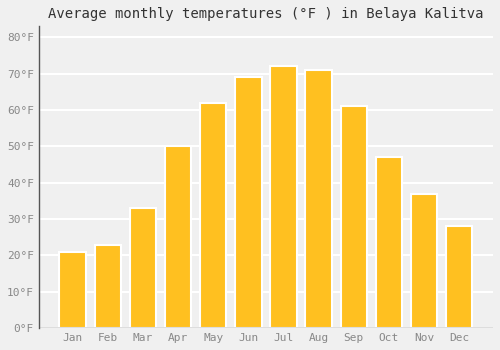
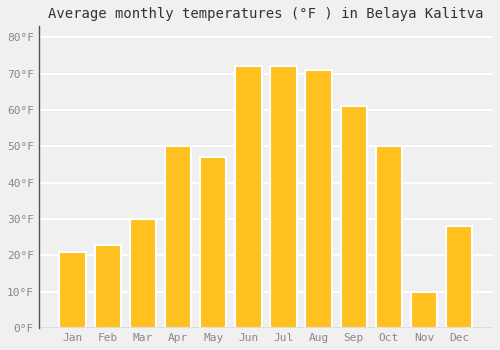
Mar: 33°F -> 30°F
May: 62°F -> 47°F
Jun: 69°F -> 72°F
Oct: 47°F -> 50°F
Nov: 37°F -> 10°F
